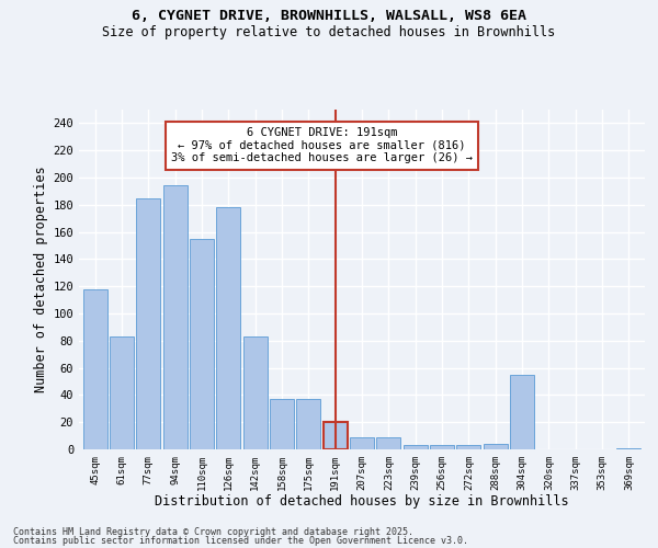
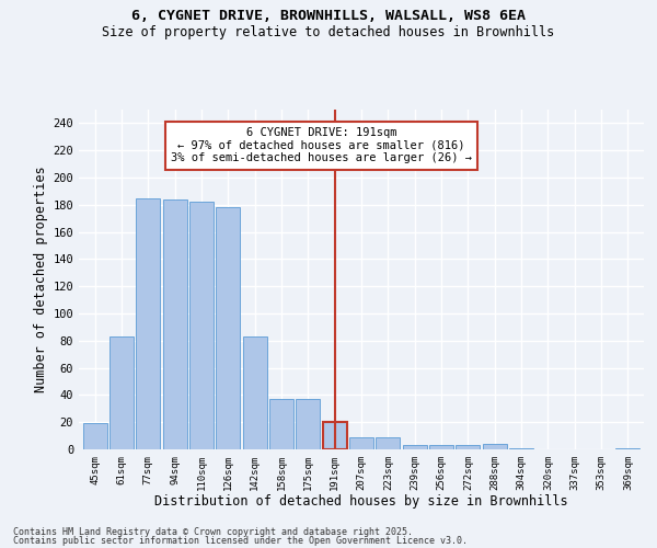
45sqm: 118 -> 19
94sqm: 194 -> 184
110sqm: 155 -> 182
304sqm: 55 -> 1
